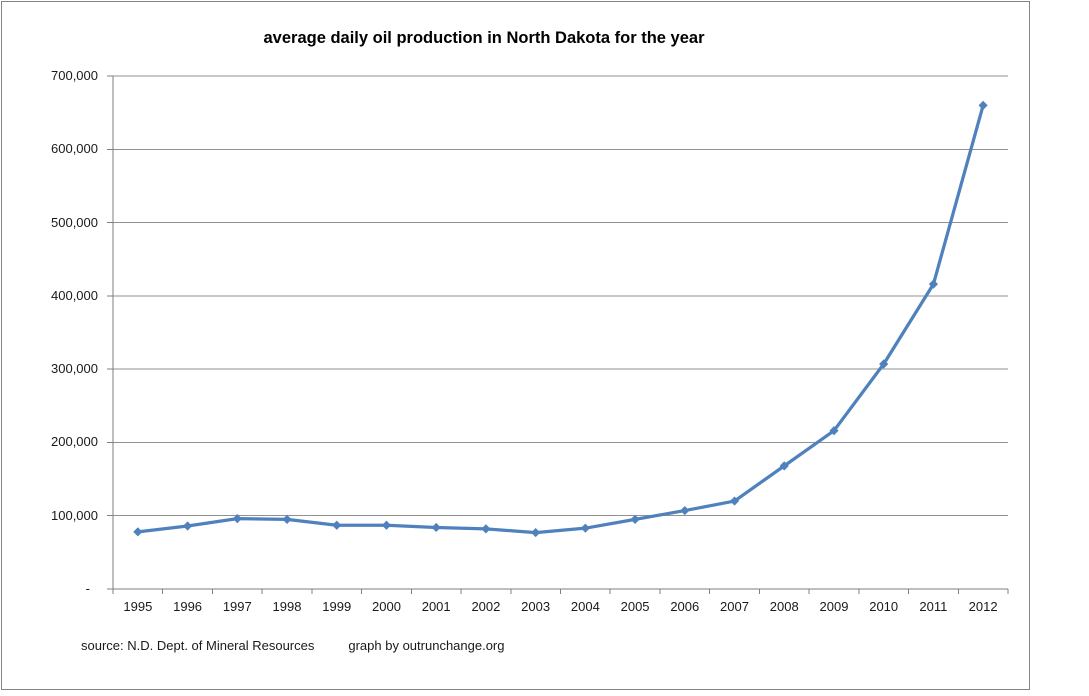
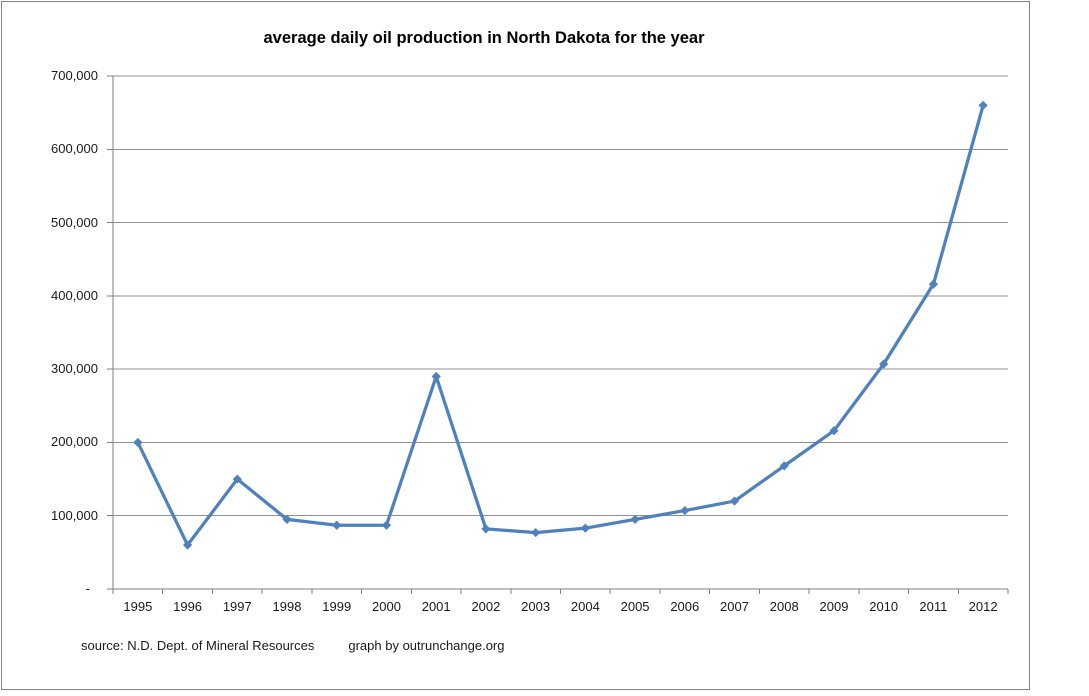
1995: 80000 -> 200000
1996: 90000 -> 60000
1997: 100000 -> 150000
2001: 80000 -> 290000
